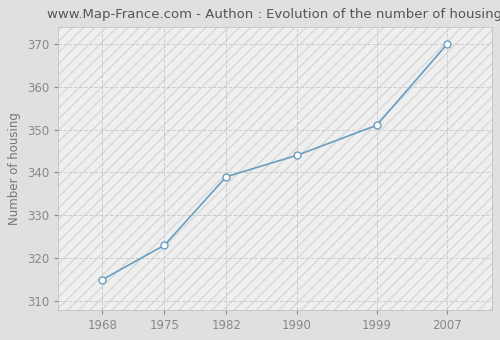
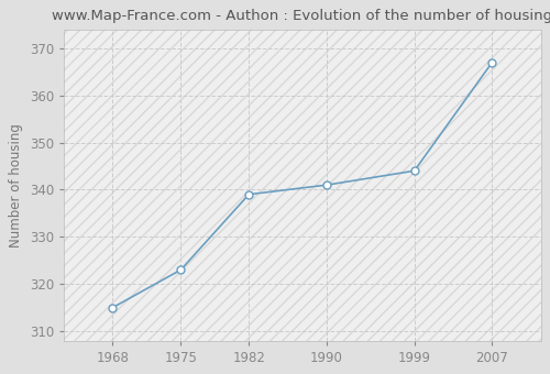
1990: 344 -> 341
1999: 351 -> 344
2007: 370 -> 367
